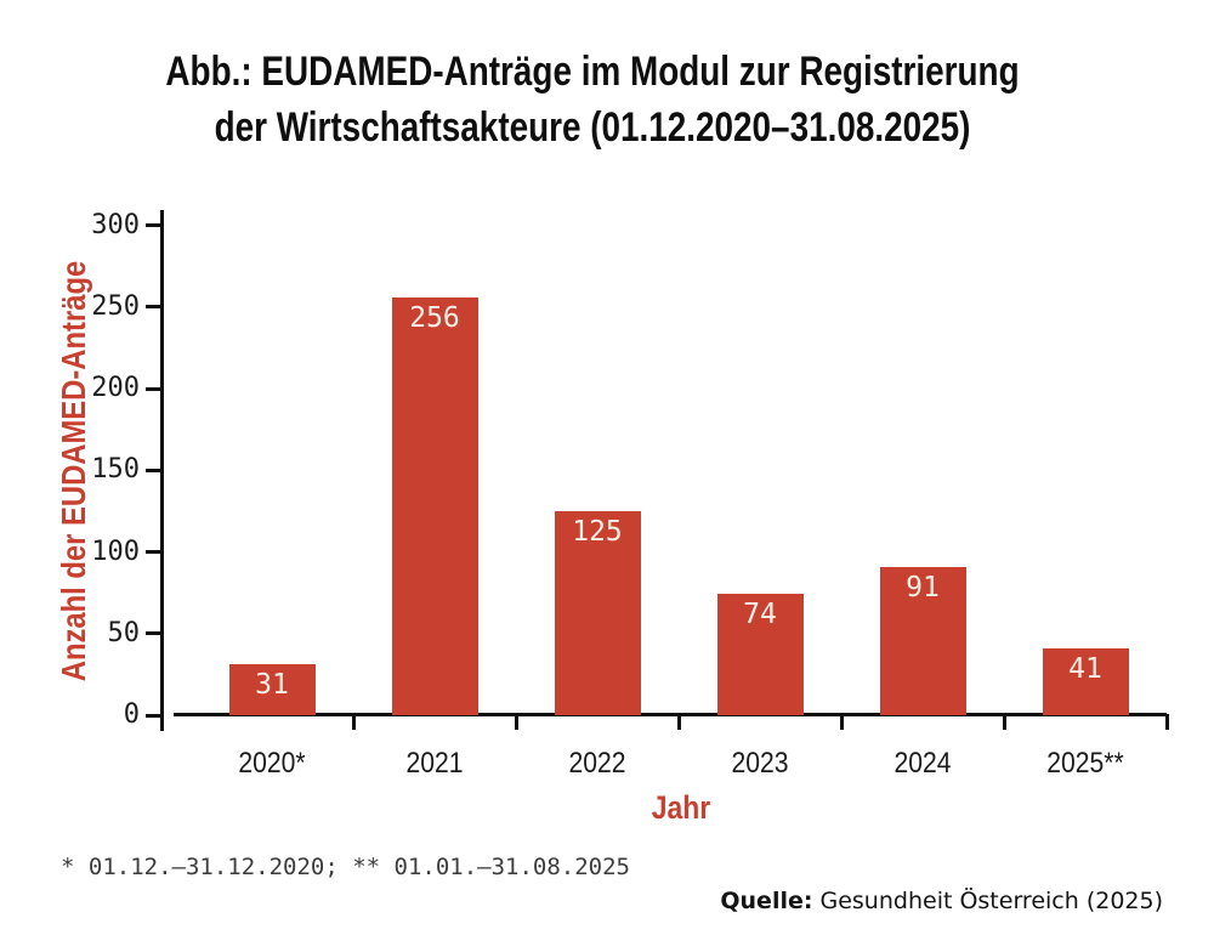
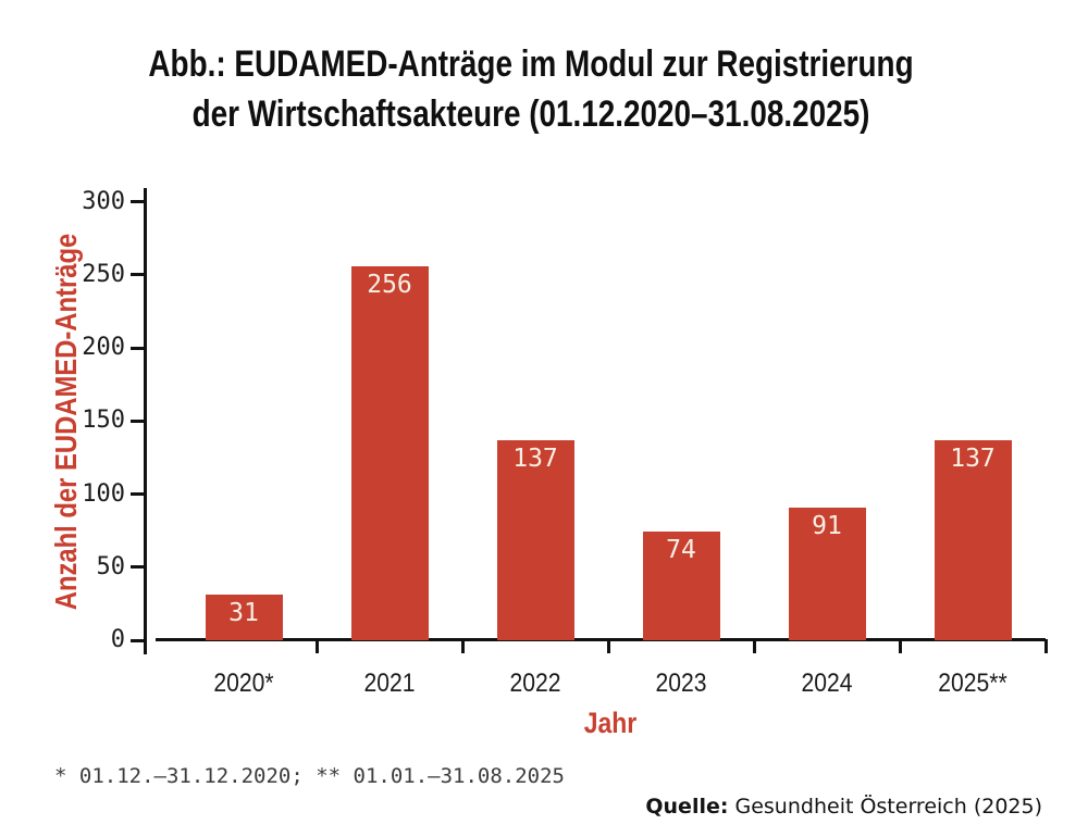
2022: 125 -> 137
2025**: 41 -> 137
